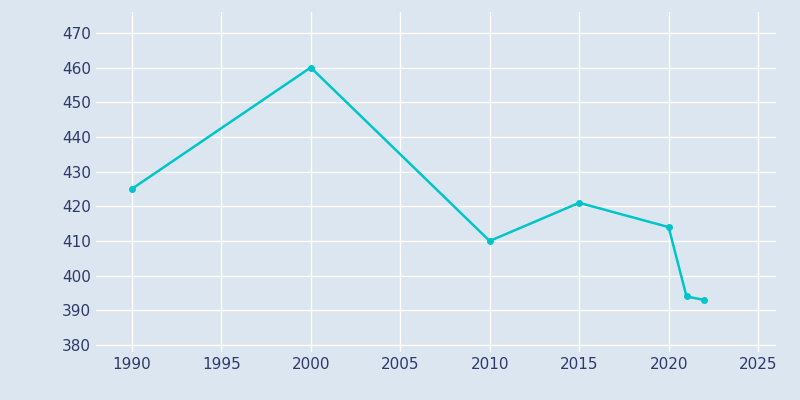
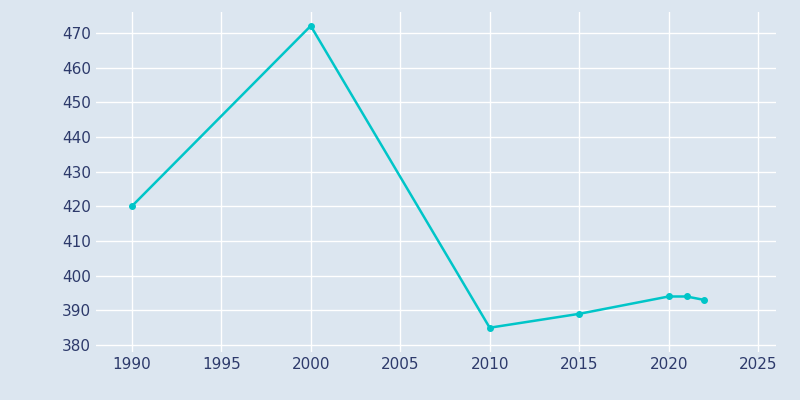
1990: 425 -> 420
2000: 460 -> 472
2010: 410 -> 385
2015: 421 -> 389
2020: 414 -> 394
